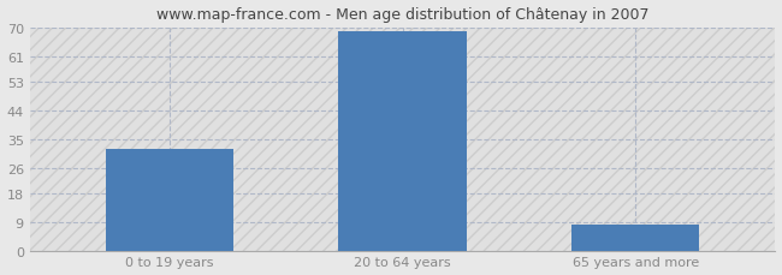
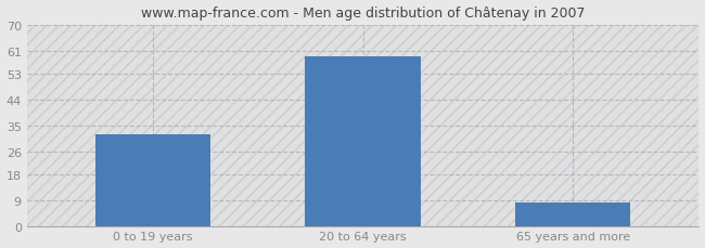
20 to 64 years: 69 -> 59
